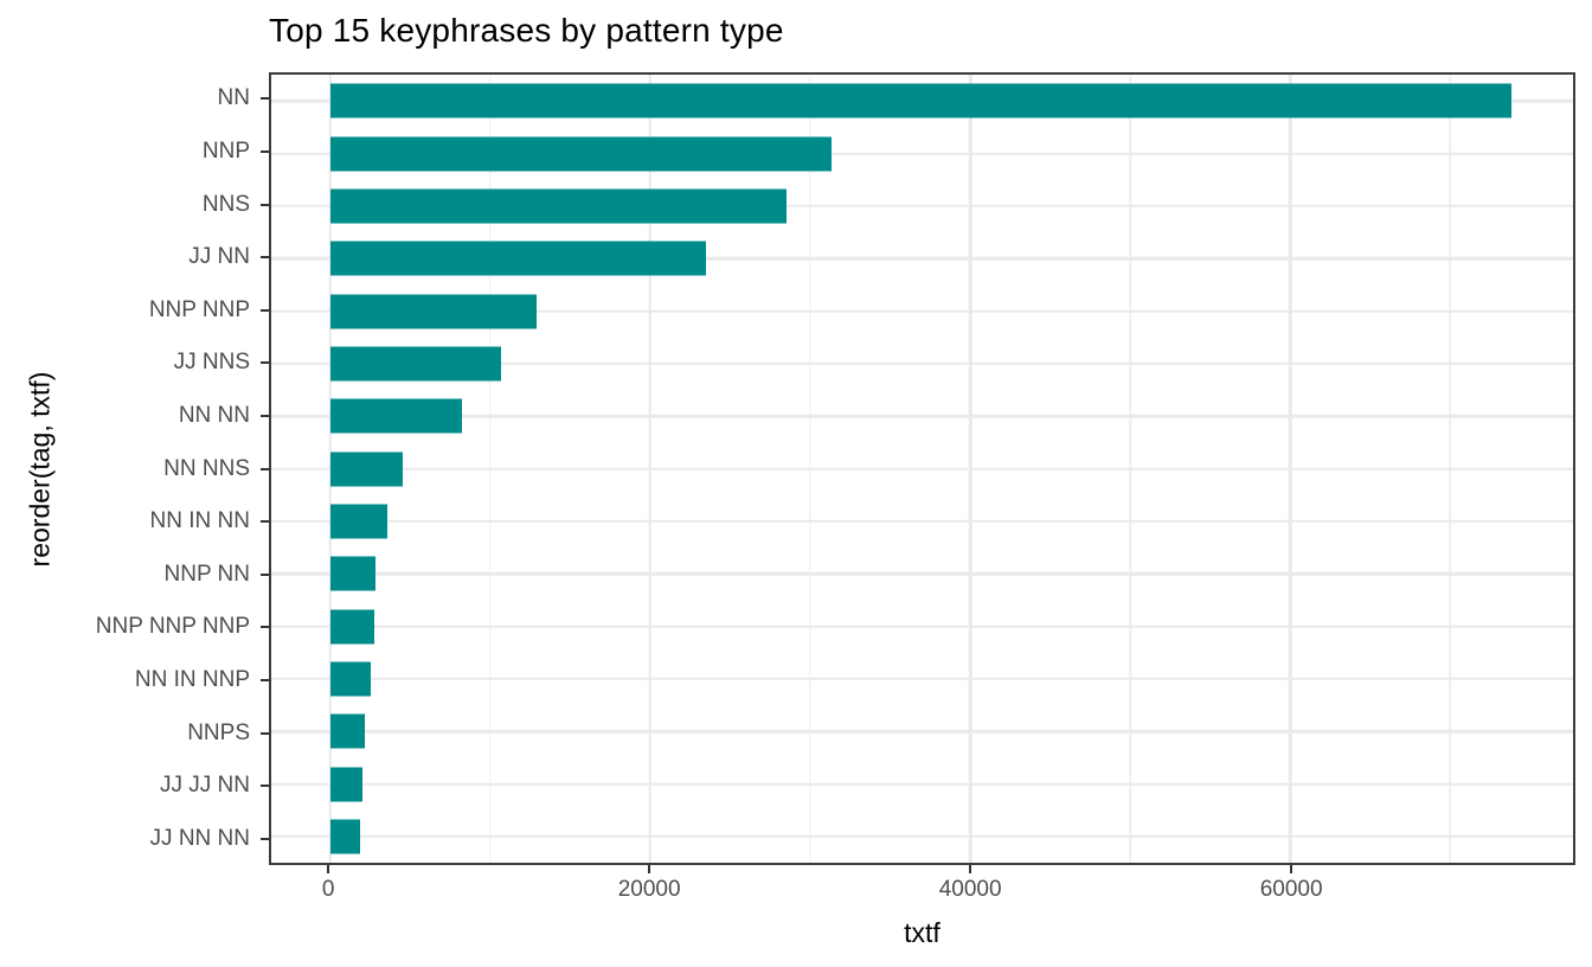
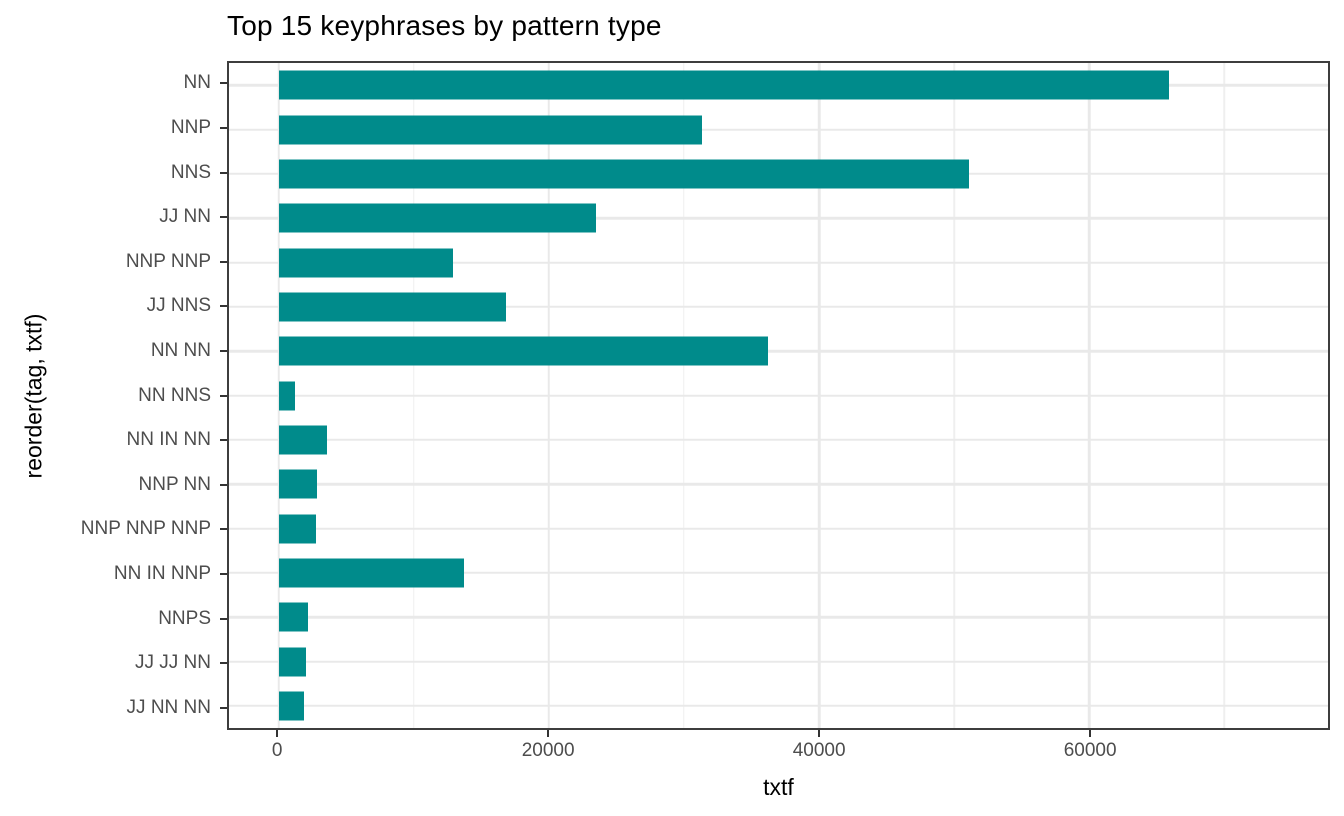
NN: 73800 -> 65900
NNS: 28500 -> 51100
JJ NNS: 10600 -> 16800
NN NN: 8200 -> 36200
NN NNS: 4500 -> 1200
NN IN NNP: 2500 -> 13700
